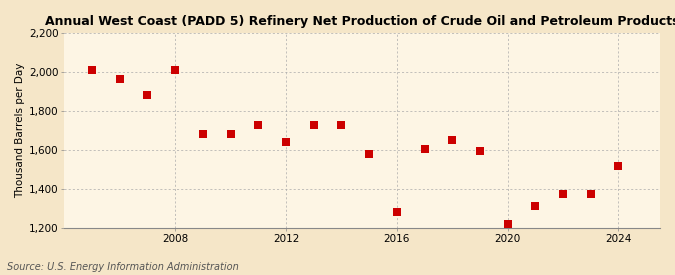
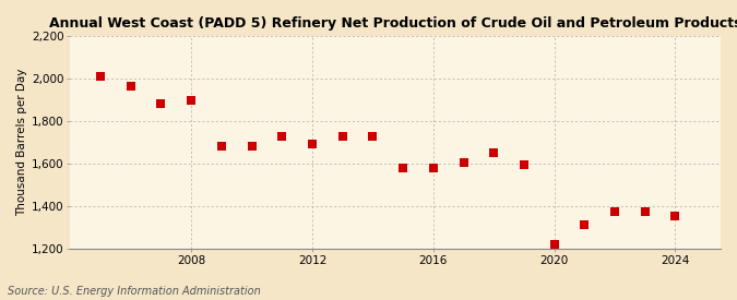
2008: 2,010 -> 1,900
2012: 1,640 -> 1,700
2016: 1,280 -> 1,580
2024: 1,520 -> 1,360
